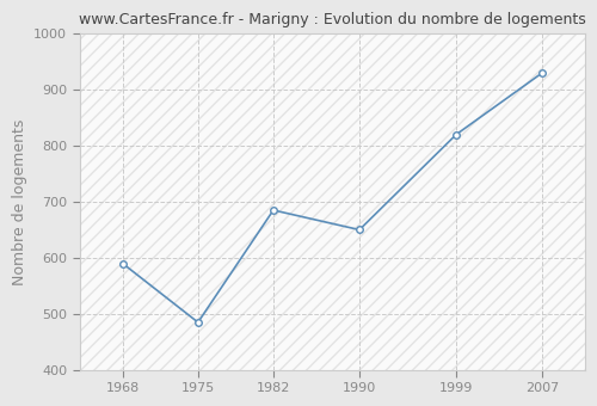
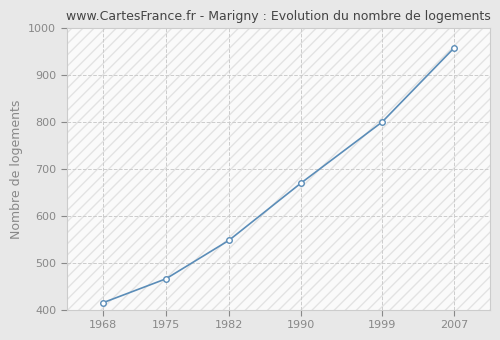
1968: 590 -> 415
1975: 485 -> 466
1982: 685 -> 548
1990: 650 -> 670
1999: 820 -> 800
2007: 930 -> 958
